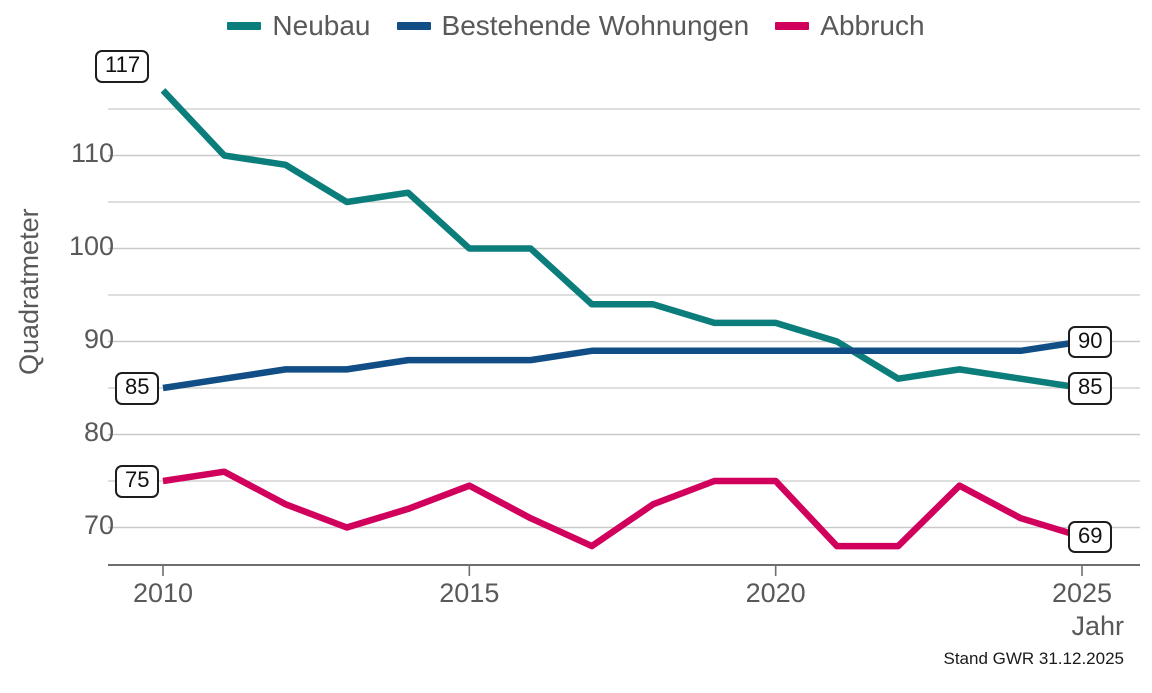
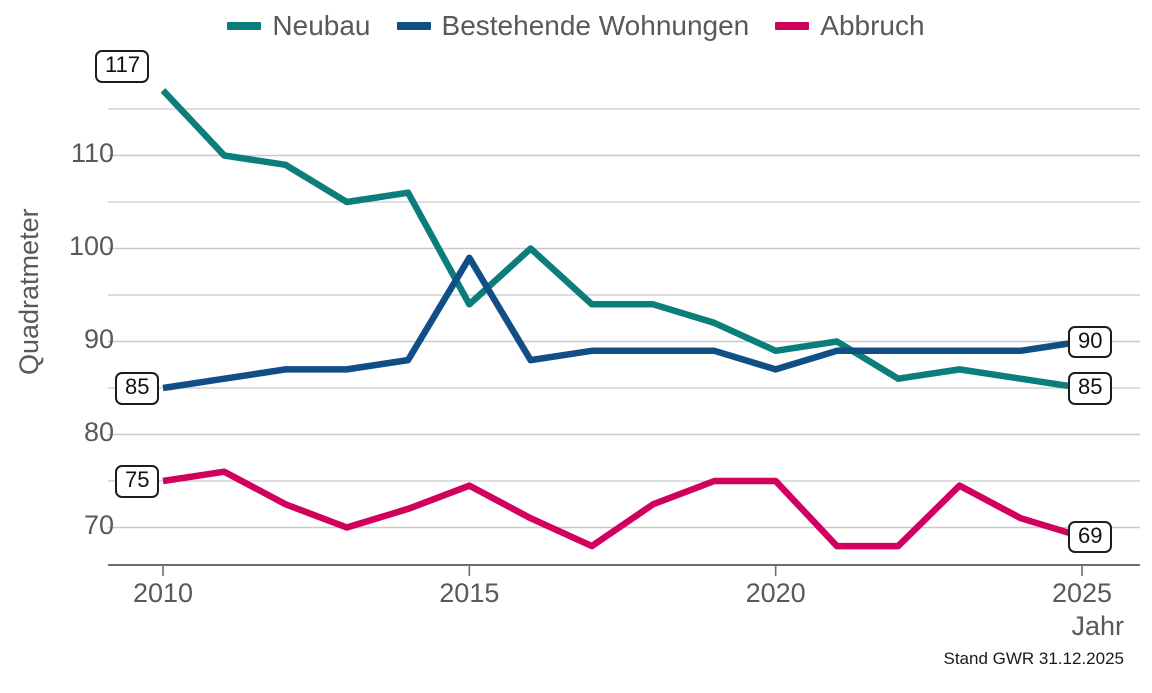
Neubau/2015: 100 -> 94
Bestehende Wohnungen/2015: 88 -> 99
Neubau/2020: 92 -> 89
Bestehende Wohnungen/2020: 89 -> 87
